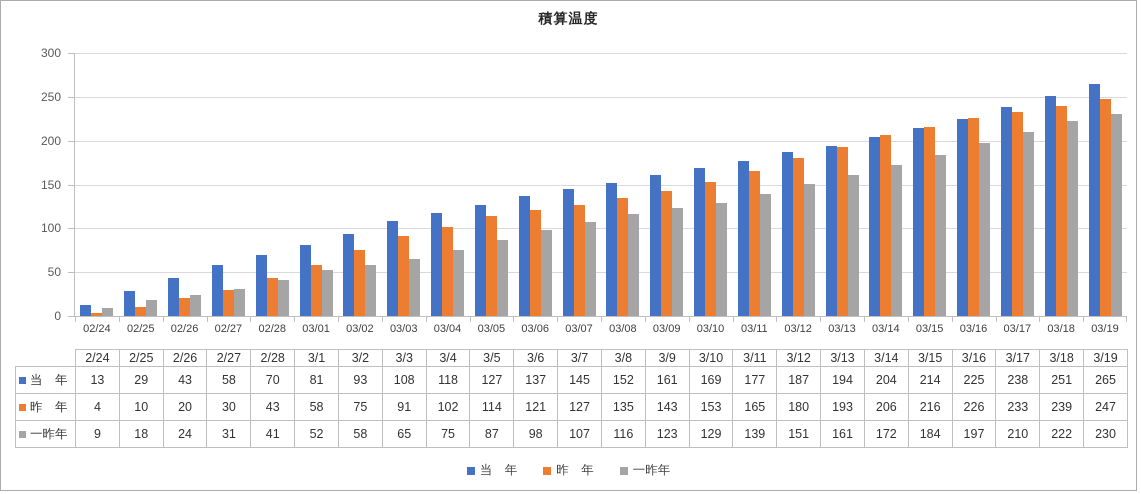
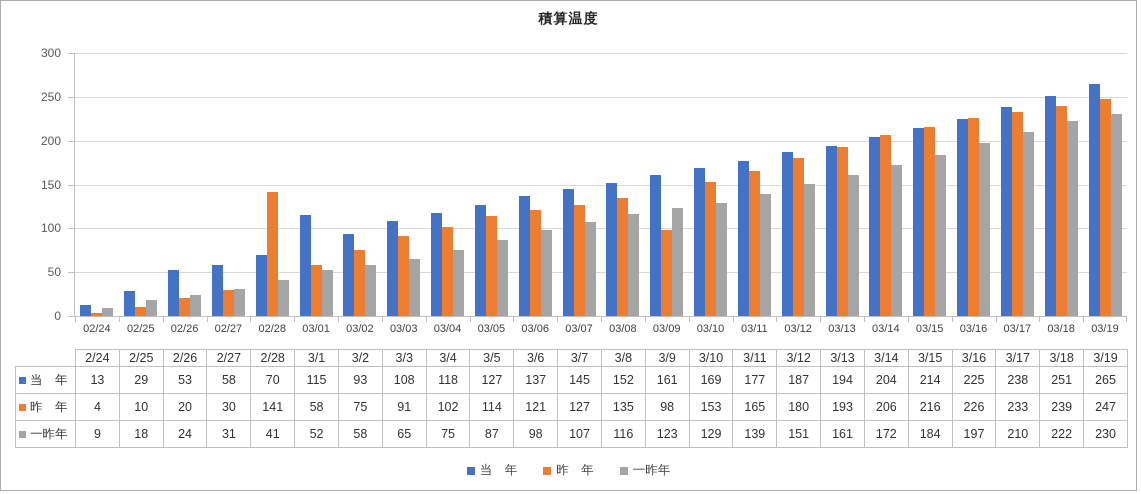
当 年/02/26: 43 -> 53
昨 年/02/28: 43 -> 141
当 年/03/01: 81 -> 115
昨 年/03/09: 143 -> 98
